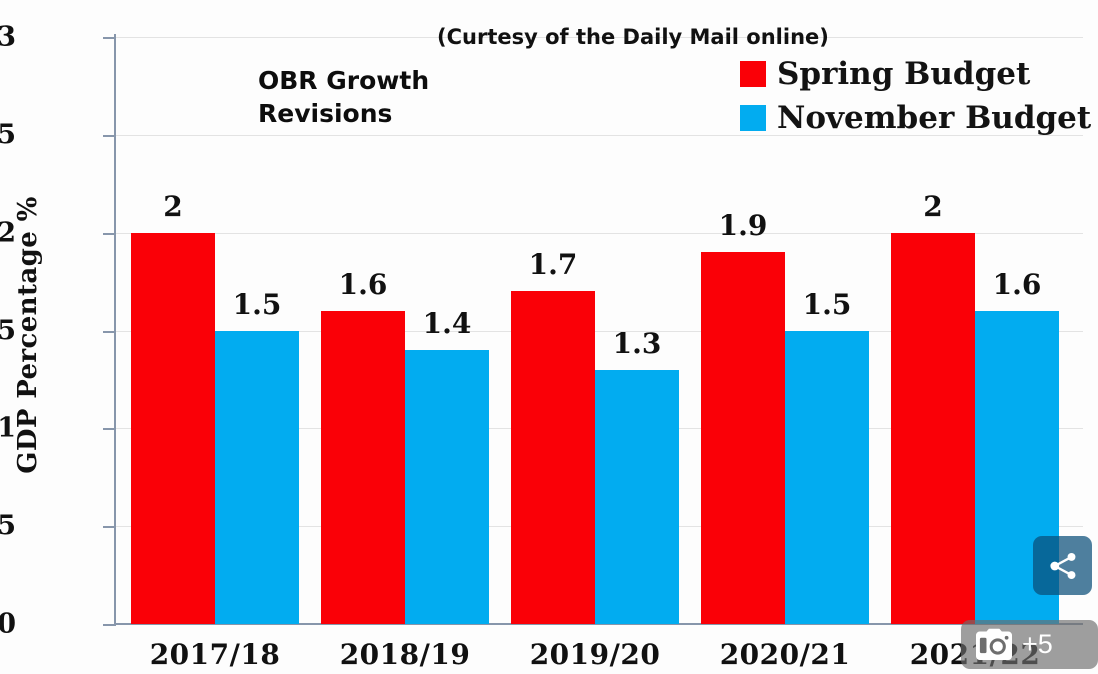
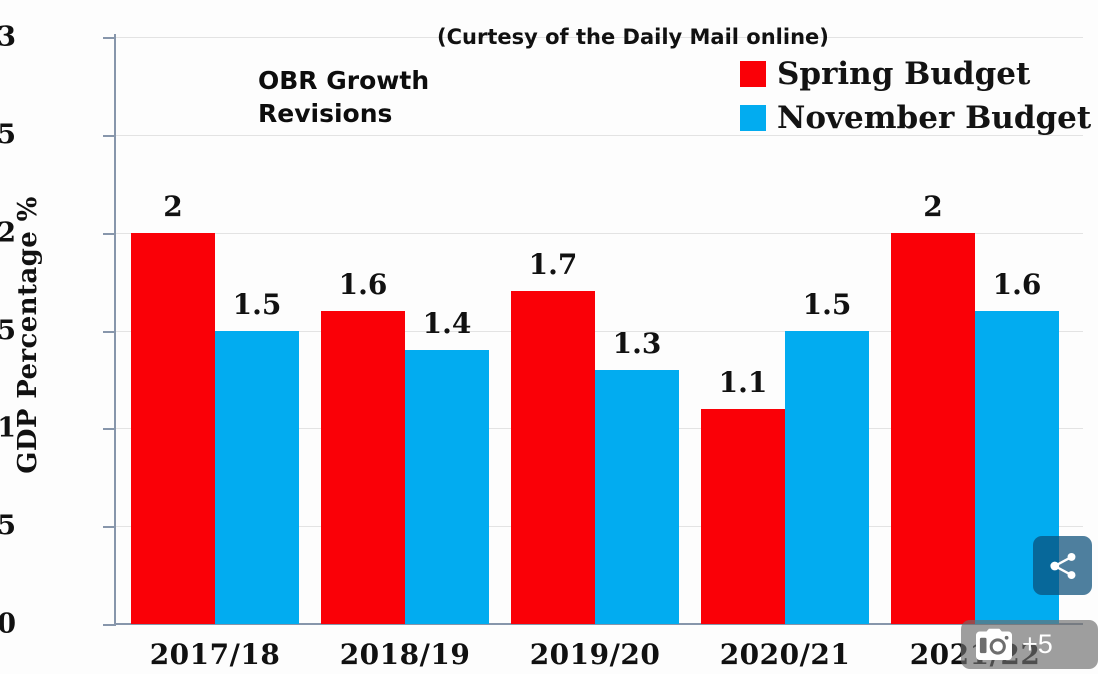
Spring Budget/2020/21: 1.9 -> 1.1
